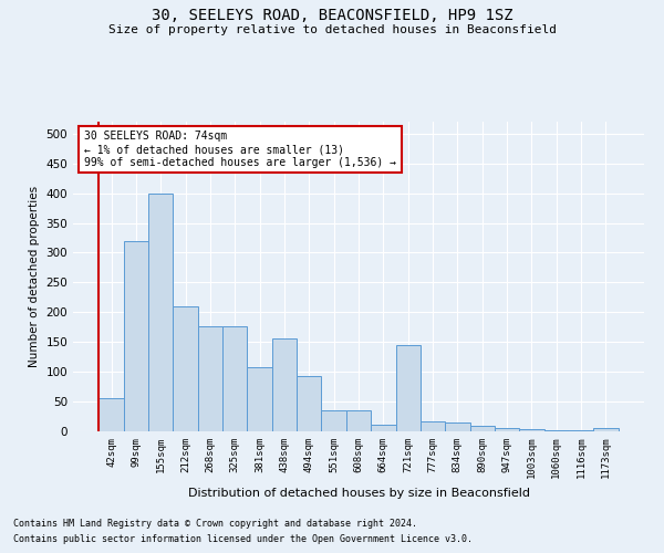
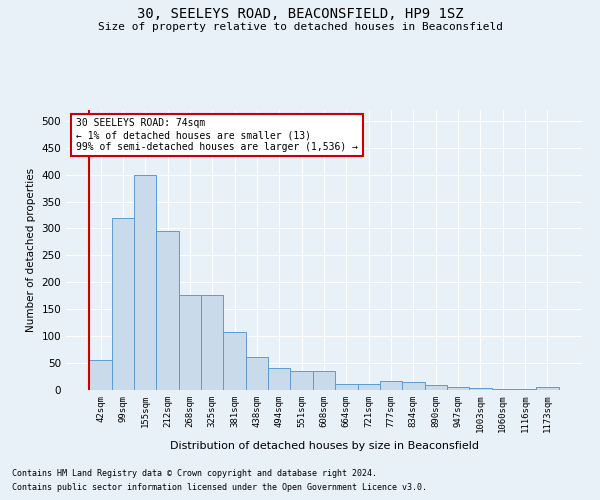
212sqm: 210 -> 295
438sqm: 156 -> 62
494sqm: 92 -> 40
721sqm: 144 -> 11
